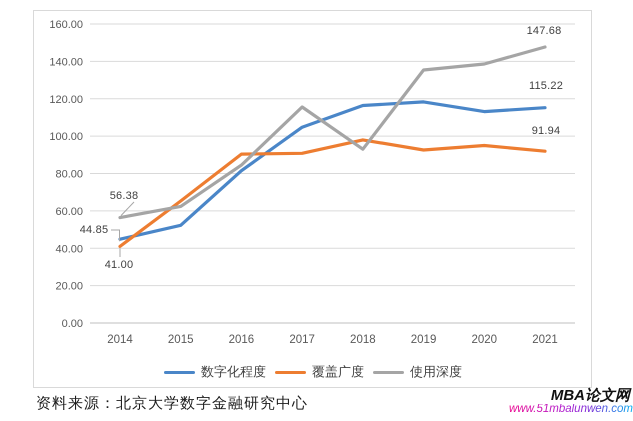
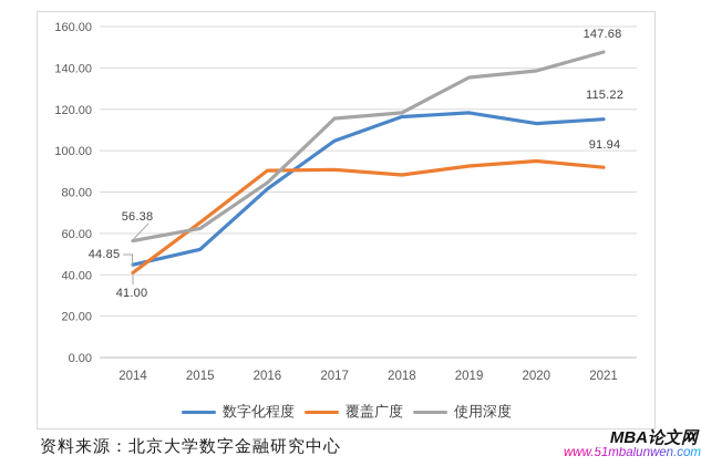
覆盖广度/2018: 98 -> 88
使用深度/2018: 93 -> 118
